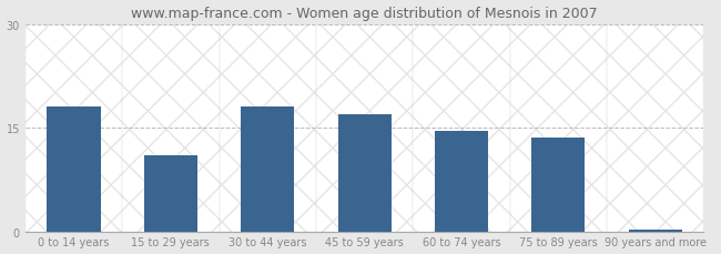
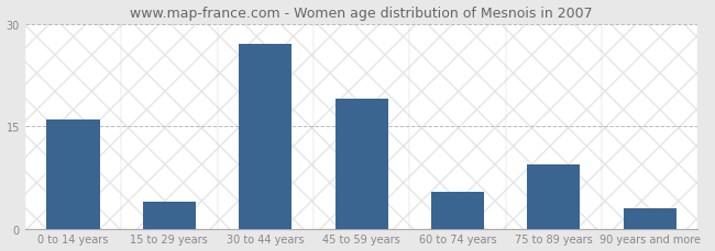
0 to 14 years: 18.0 -> 16.0
15 to 29 years: 11.0 -> 4.0
30 to 44 years: 18.0 -> 27.0
45 to 59 years: 17.0 -> 19.0
60 to 74 years: 14.5 -> 5.4
75 to 89 years: 13.5 -> 9.4
90 years and more: 0.2 -> 3.0
